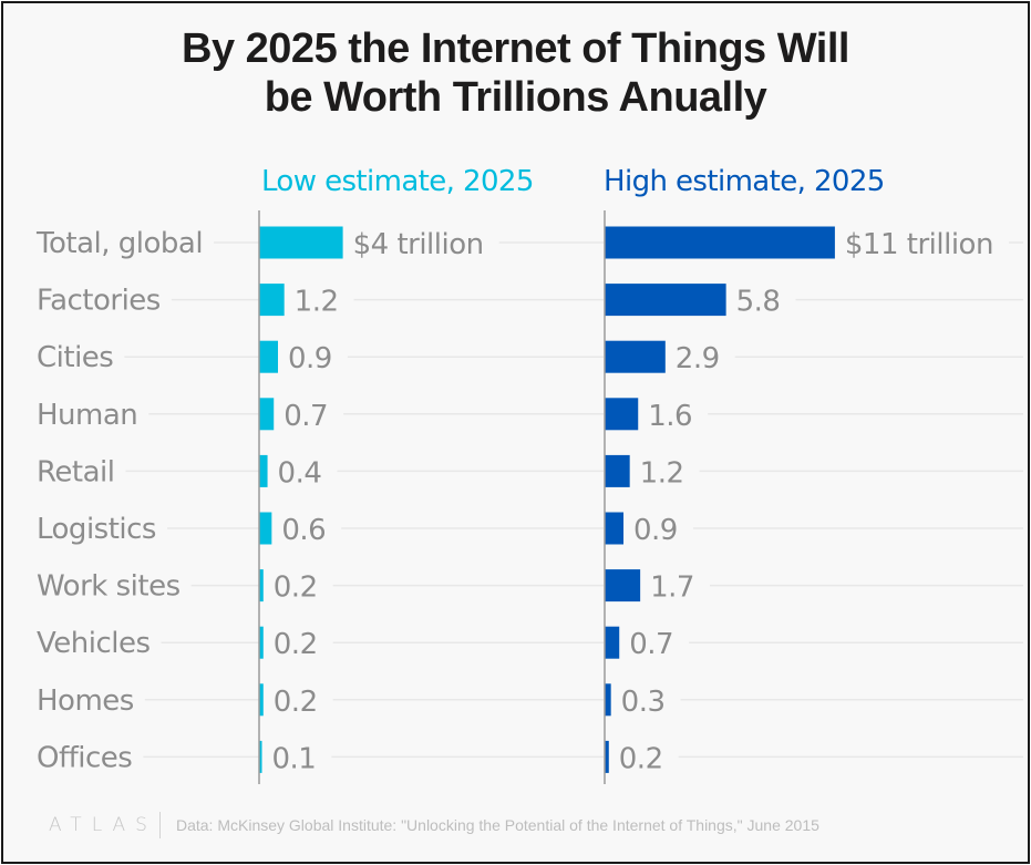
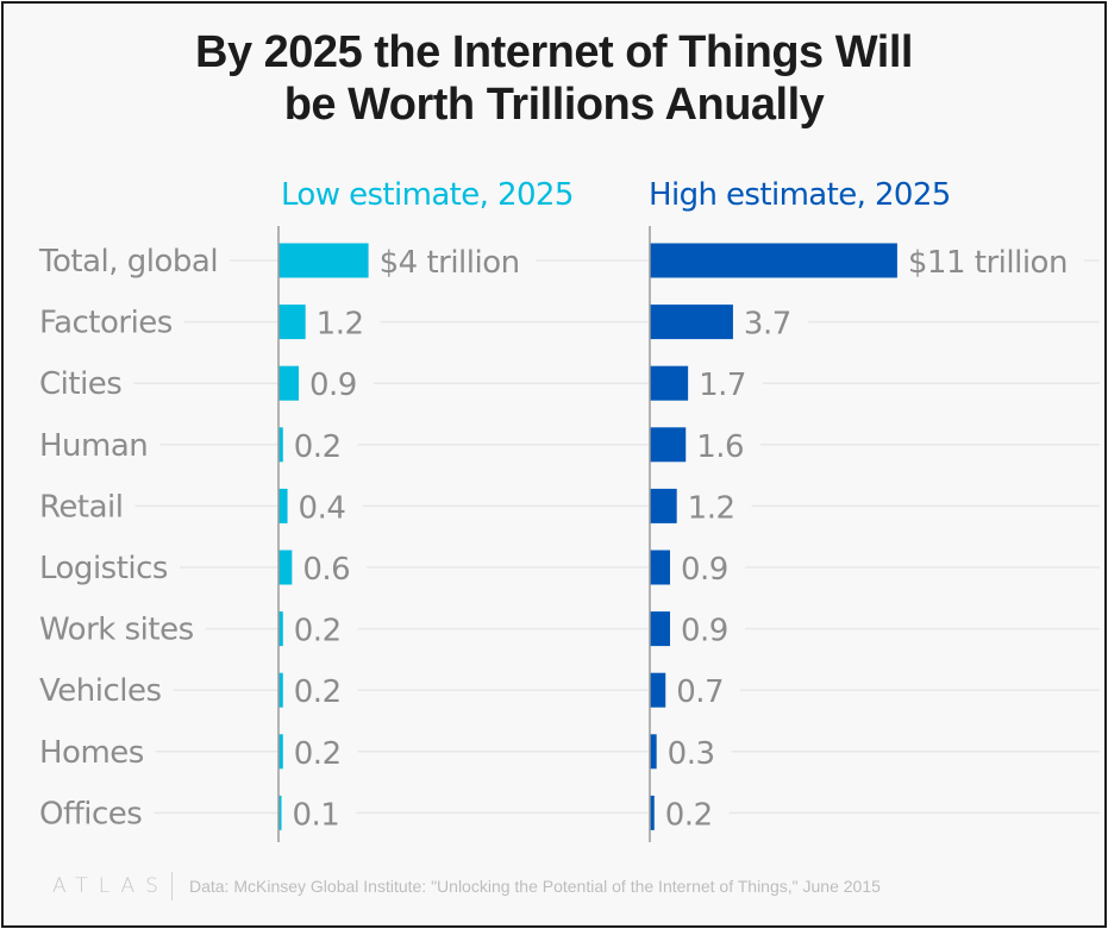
High estimate, 2025/Factories: 5.8 -> 3.7
High estimate, 2025/Cities: 2.9 -> 1.7
Low estimate, 2025/Human: 0.7 -> 0.2
High estimate, 2025/Work sites: 1.7 -> 0.9
